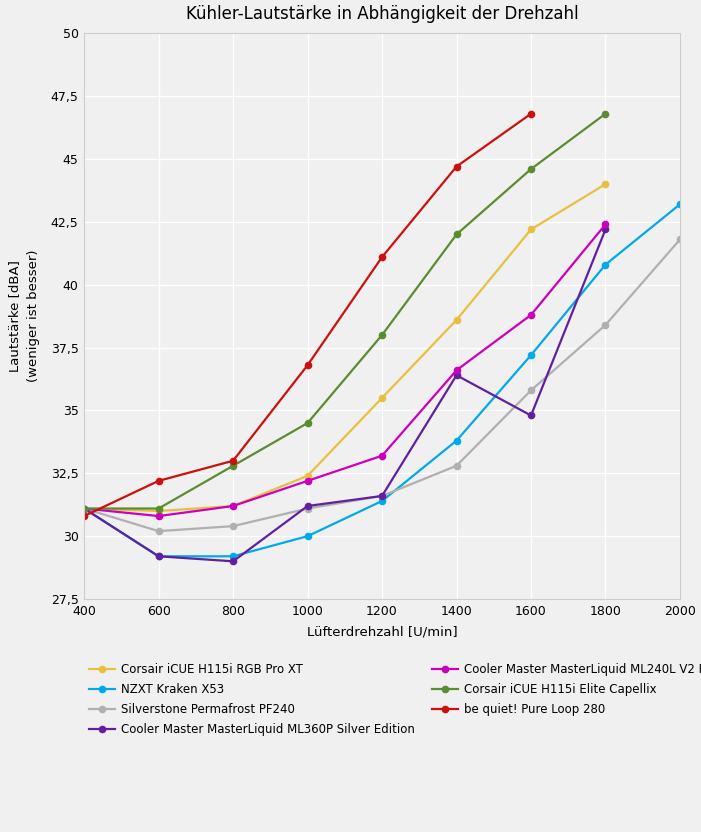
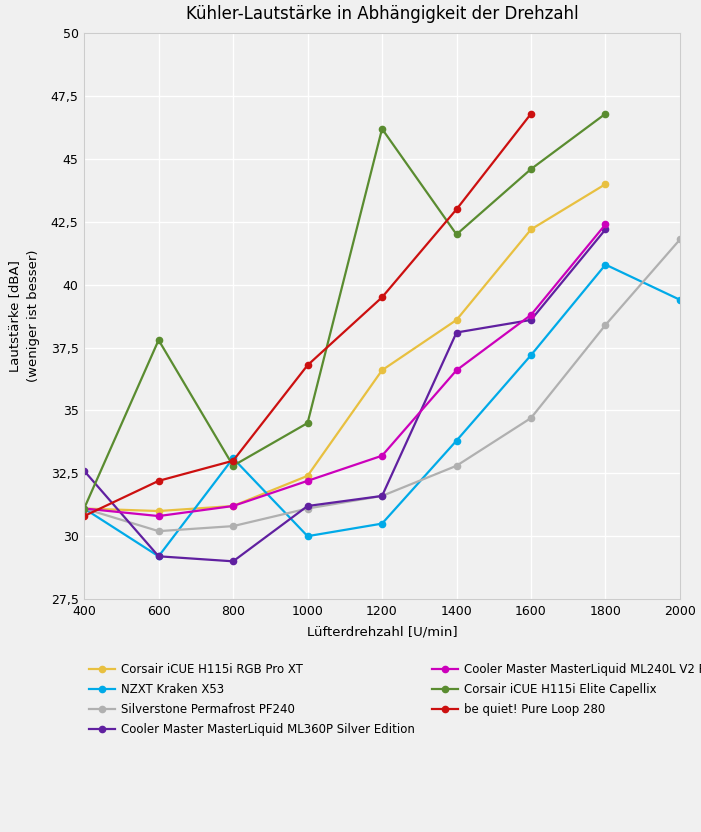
Cooler Master MasterLiquid ML360P Silver Edition/400: 31,1 -> 32,6
Corsair iCUE H115i Elite Capellix/600: 31,1 -> 37,8
NZXT Kraken X53/800: 29,2 -> 33,1
Corsair iCUE H115i RGB Pro XT/1200: 35,5 -> 36,6
NZXT Kraken X53/1200: 31,4 -> 30,5
Corsair iCUE H115i Elite Capellix/1200: 38,0 -> 46,2
be quiet! Pure Loop 280/1200: 41,1 -> 39,5
Cooler Master MasterLiquid ML360P Silver Edition/1400: 36,4 -> 38,1
be quiet! Pure Loop 280/1400: 44,7 -> 43,0
Silverstone Permafrost PF240/1600: 35,8 -> 34,7
Cooler Master MasterLiquid ML360P Silver Edition/1600: 34,8 -> 38,6
NZXT Kraken X53/2000: 43,2 -> 39,4
